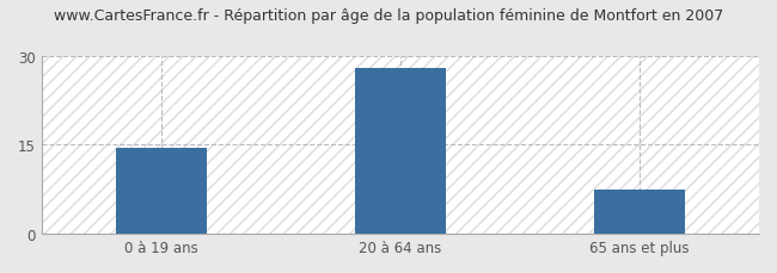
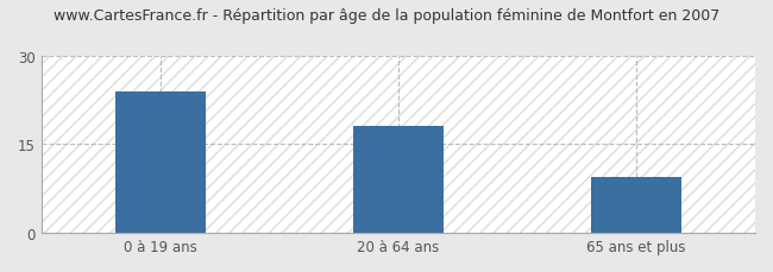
0 à 19 ans: 14.5 -> 24.0
20 à 64 ans: 28.0 -> 18.0
65 ans et plus: 7.5 -> 9.5
